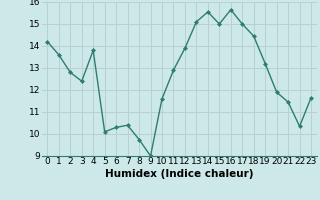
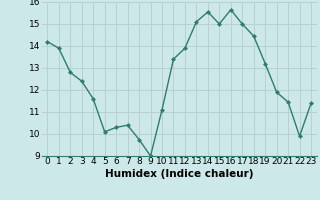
1: 13.60 -> 13.90
4: 13.80 -> 11.60
10: 11.60 -> 11.10
11: 12.90 -> 13.40
22: 10.35 -> 9.90
23: 11.65 -> 11.40
